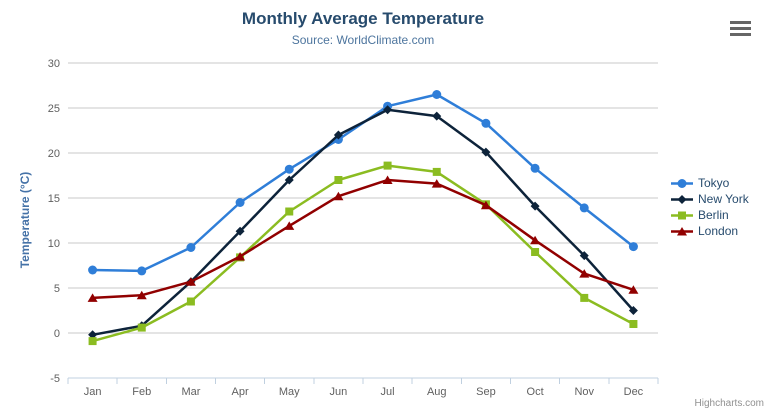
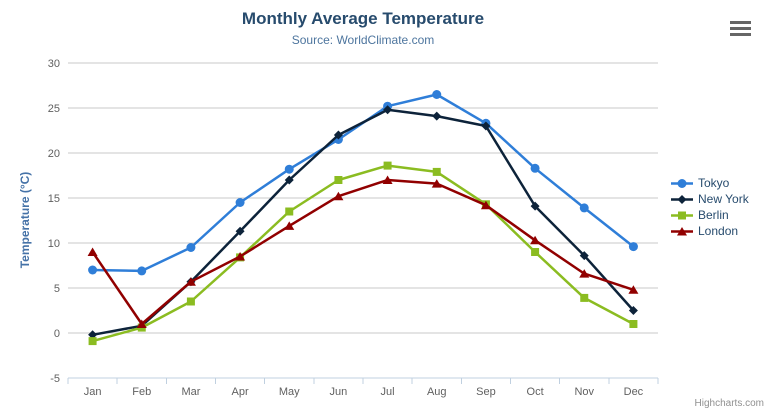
London/Jan: 4 -> 9
London/Feb: 4 -> 1
New York/Sep: 20 -> 23
